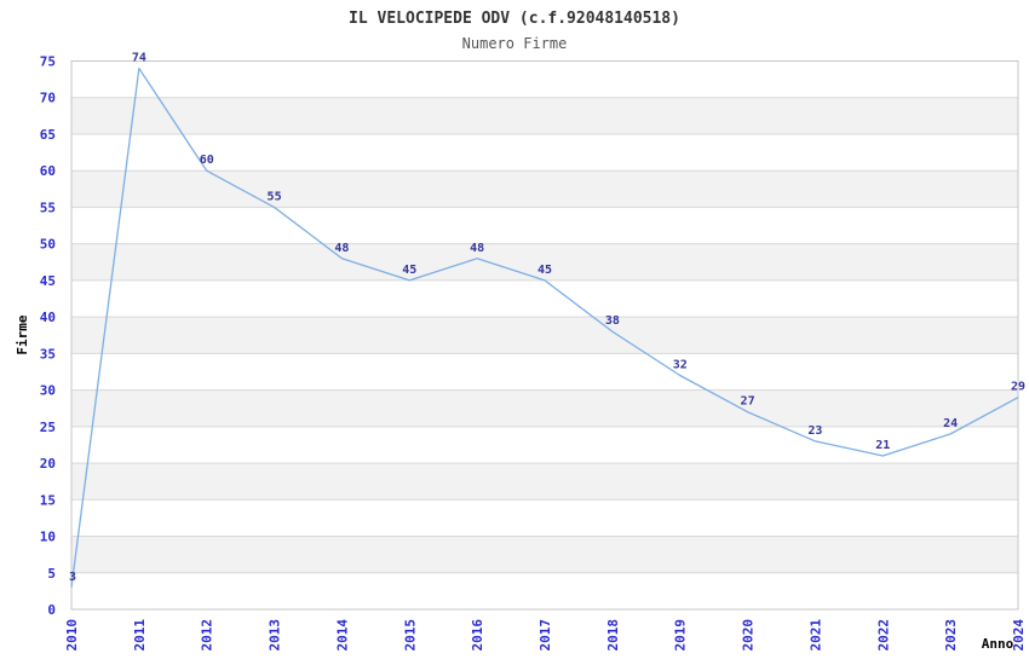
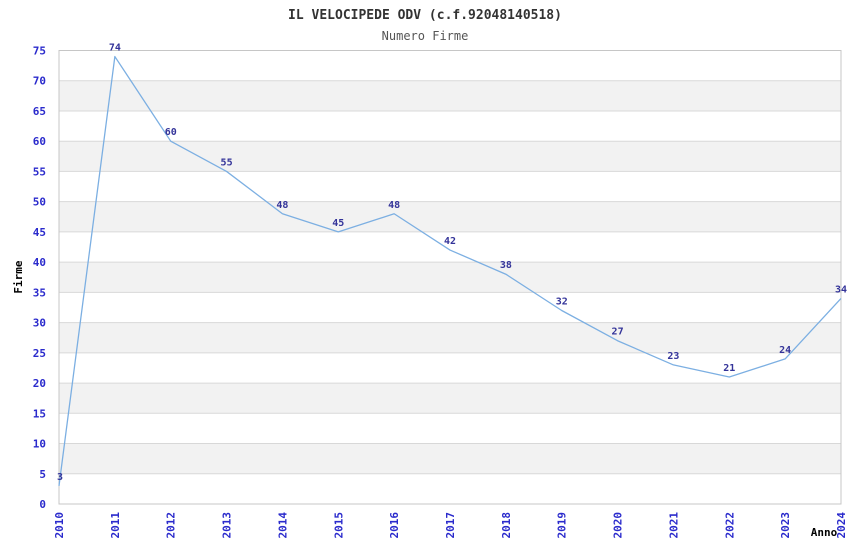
2017: 45 -> 42
2024: 29 -> 34
